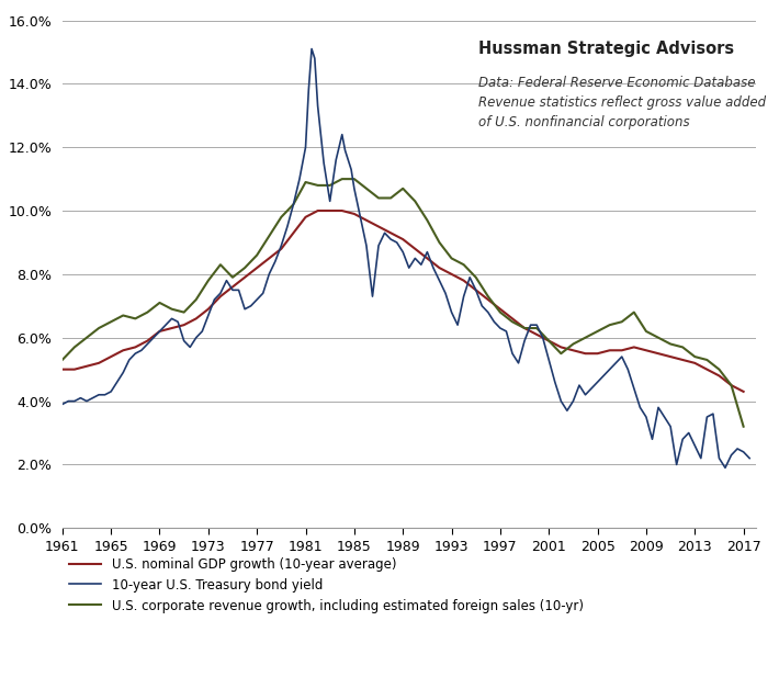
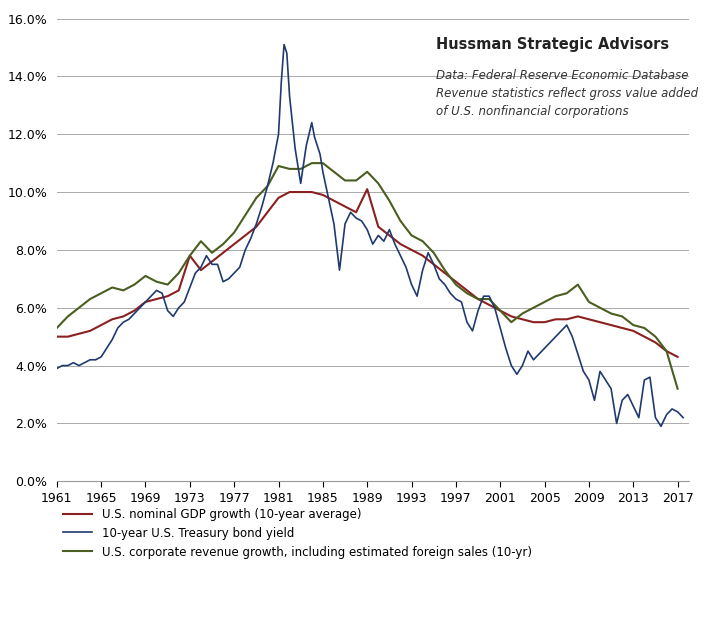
U.S. nominal GDP growth (10-year average)/1973: 6.9% -> 7.8%
U.S. nominal GDP growth (10-year average)/1989: 9.1% -> 10.1%
